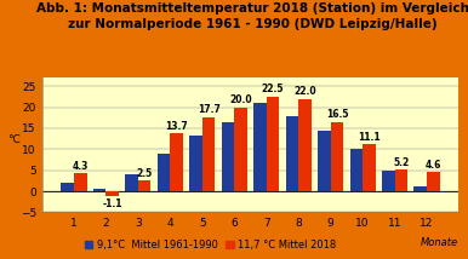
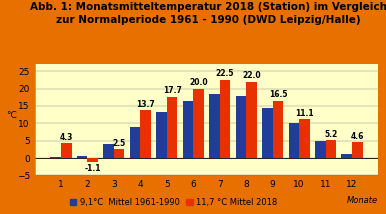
9,1°C Mittel 1961-1990/1: 2.0 -> 0.3
9,1°C Mittel 1961-1990/7: 21.0 -> 18.3
